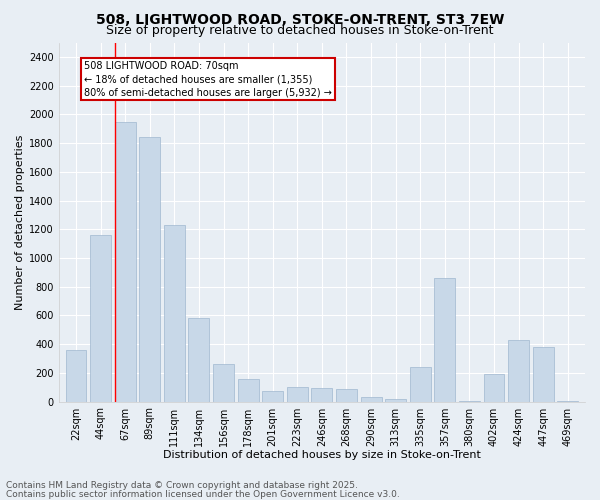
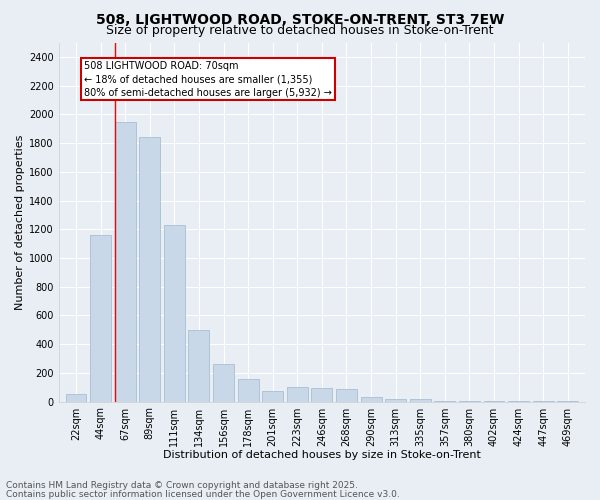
22sqm: 360 -> 60
134sqm: 580 -> 500
335sqm: 240 -> 20
357sqm: 860 -> 0
402sqm: 190 -> 0
424sqm: 430 -> 0
447sqm: 380 -> 0
